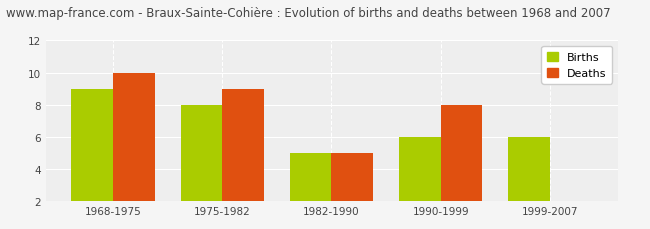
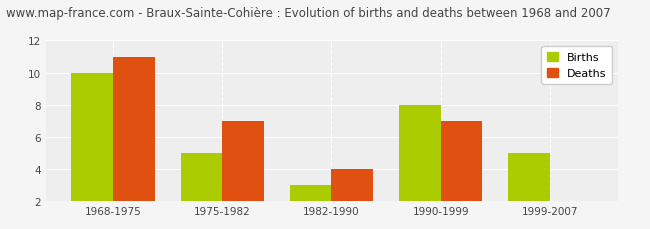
Births/1968-1975: 9 -> 10
Deaths/1968-1975: 10 -> 11
Births/1975-1982: 8 -> 5
Deaths/1975-1982: 9 -> 7
Births/1982-1990: 5 -> 3
Deaths/1982-1990: 5 -> 4
Births/1990-1999: 6 -> 8
Deaths/1990-1999: 8 -> 7
Births/1999-2007: 6 -> 5
